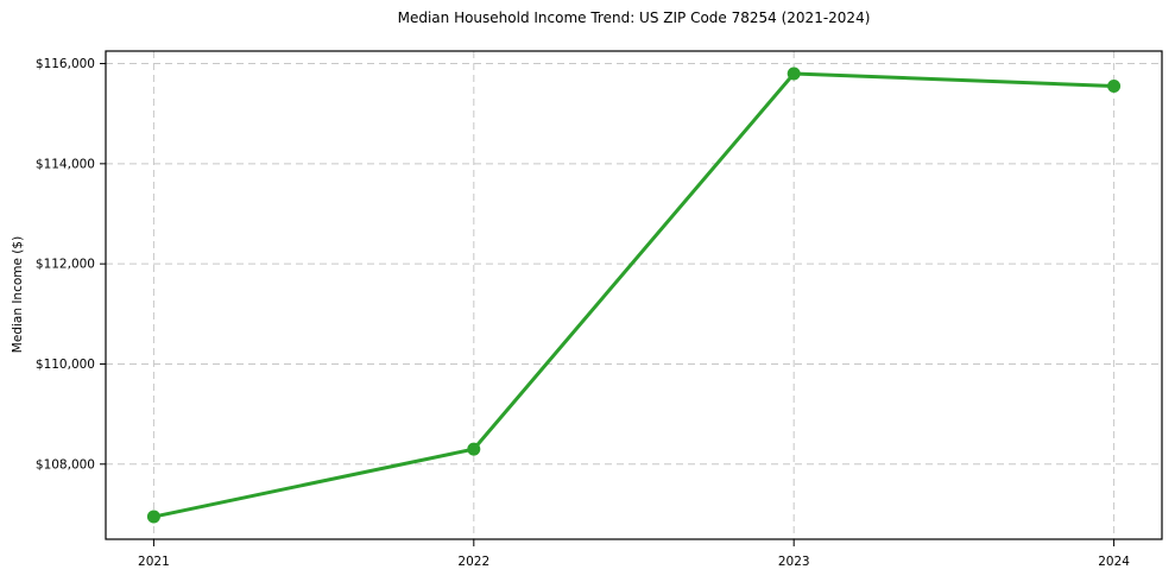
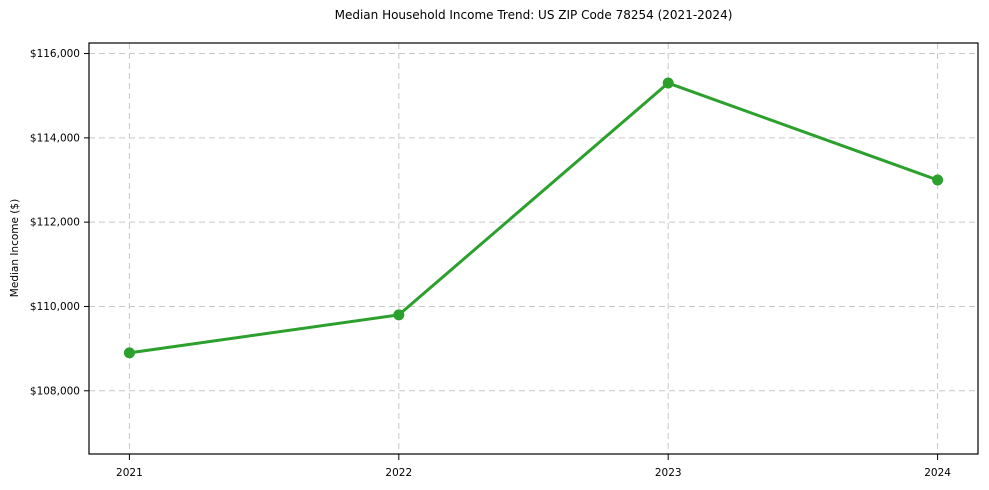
2021: $107000 -> $108900
2022: $108300 -> $109800
2023: $115800 -> $115300
2024: $115600 -> $113000
